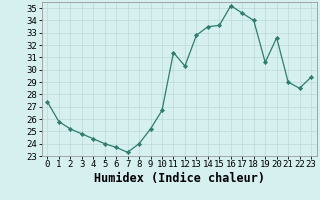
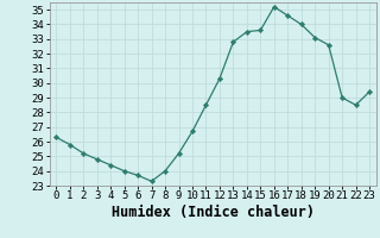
0: 27.4 -> 26.3
11: 31.4 -> 28.5
19: 30.6 -> 33.1
